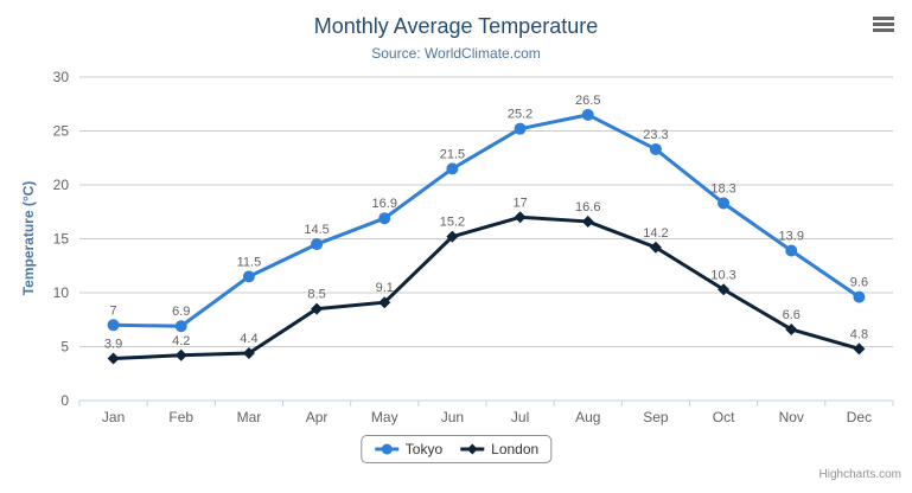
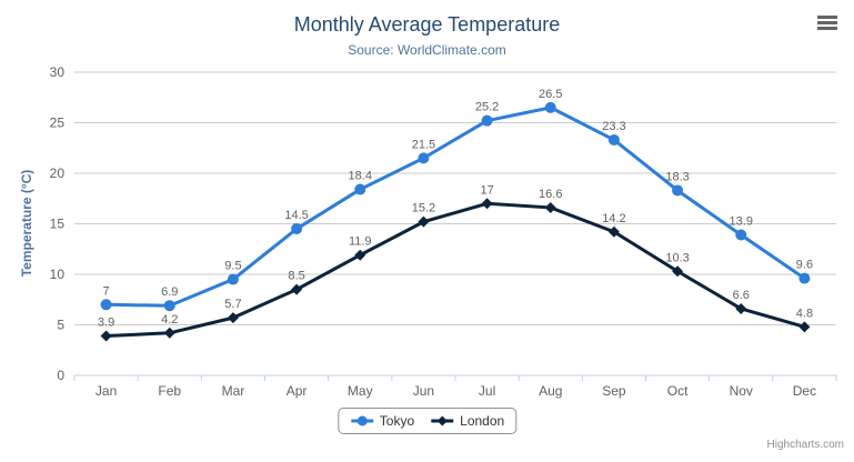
Tokyo/Mar: 11.5 -> 9.5
London/Mar: 4.4 -> 5.7
Tokyo/May: 16.9 -> 18.4
London/May: 9.1 -> 11.9
